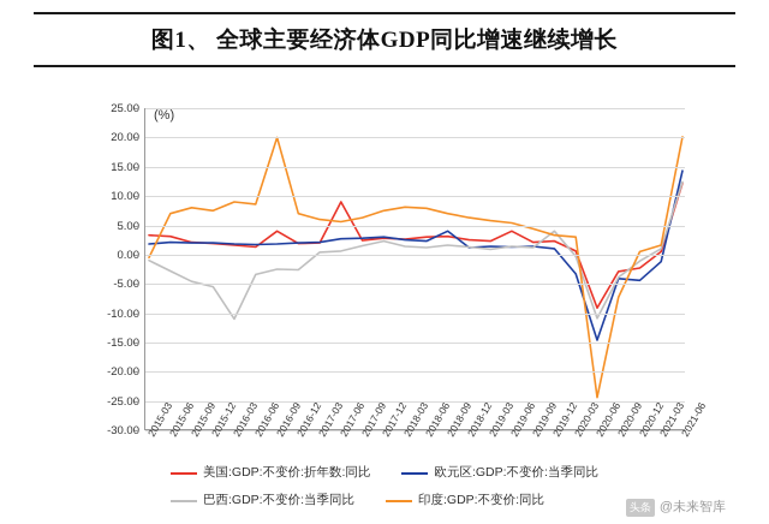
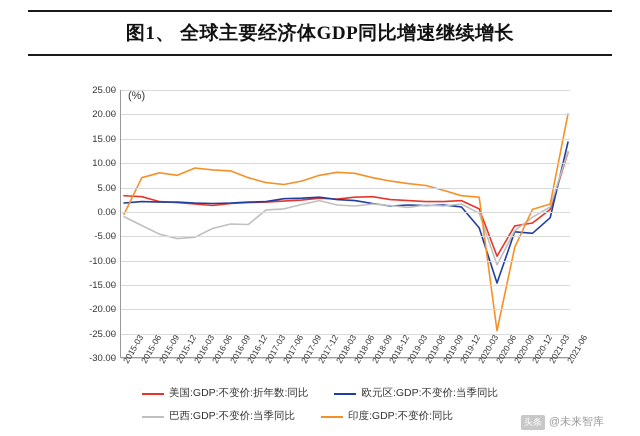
巴西:GDP:不变价:当季同比/2016-03: -11 -> -5
美国:GDP:不变价:折年数:同比/2016-09: 4 -> 2
印度:GDP:不变价:同比/2016-09: 20 -> 8
美国:GDP:不变价:折年数:同比/2017-06: 9 -> 2
欧元区:GDP:不变价:当季同比/2018-09: 4 -> 2
美国:GDP:不变价:折年数:同比/2019-06: 4 -> 2
巴西:GDP:不变价:当季同比/2019-12: 4 -> 2
